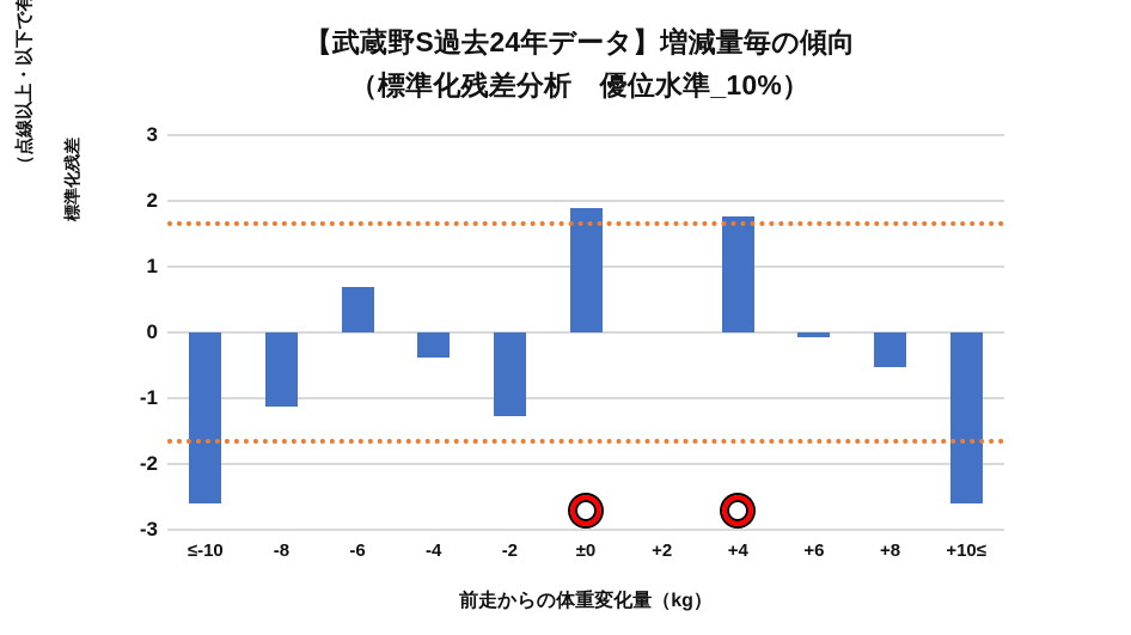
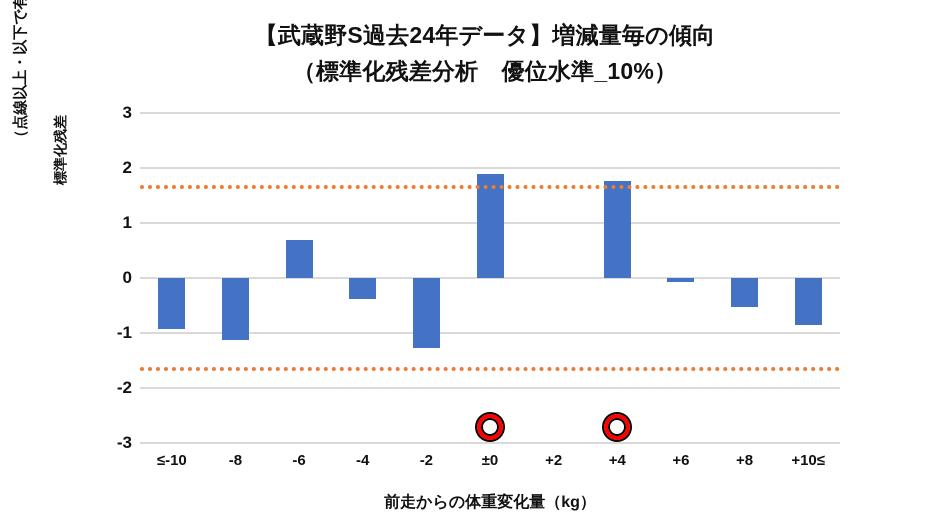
≤-10: -2.6 -> -0.9
+10≤: -2.6 -> -0.9
